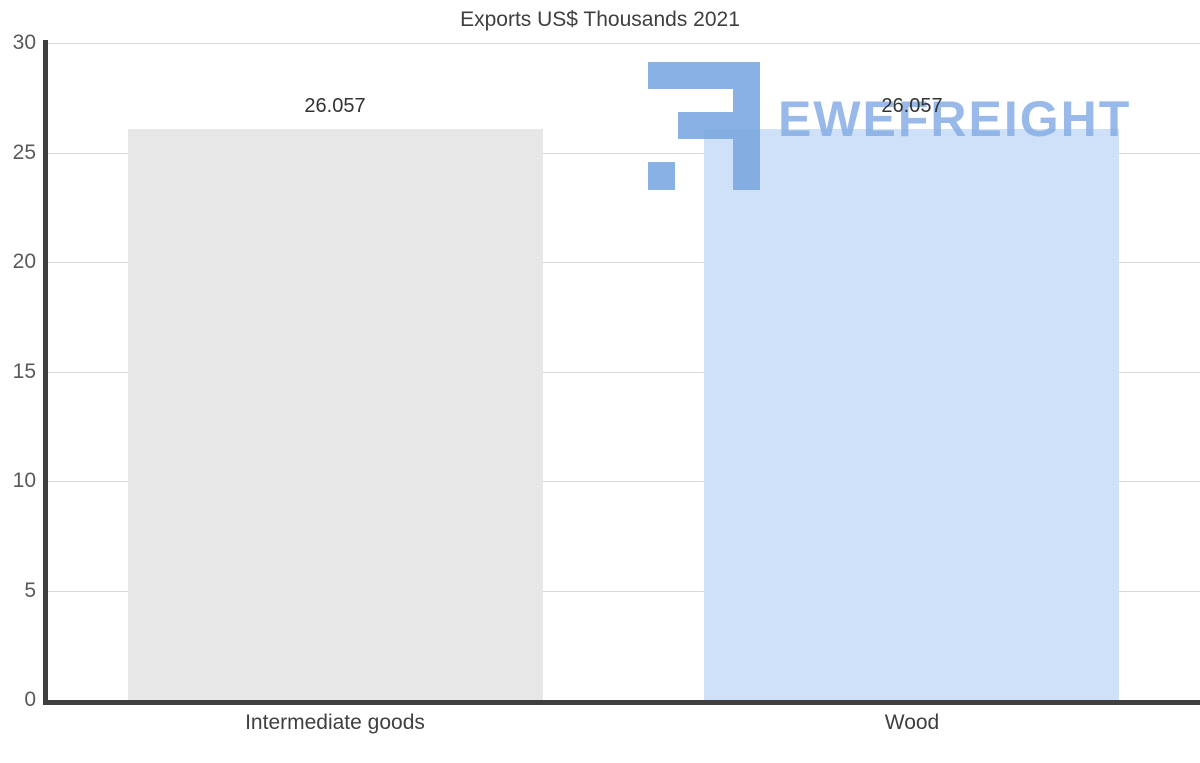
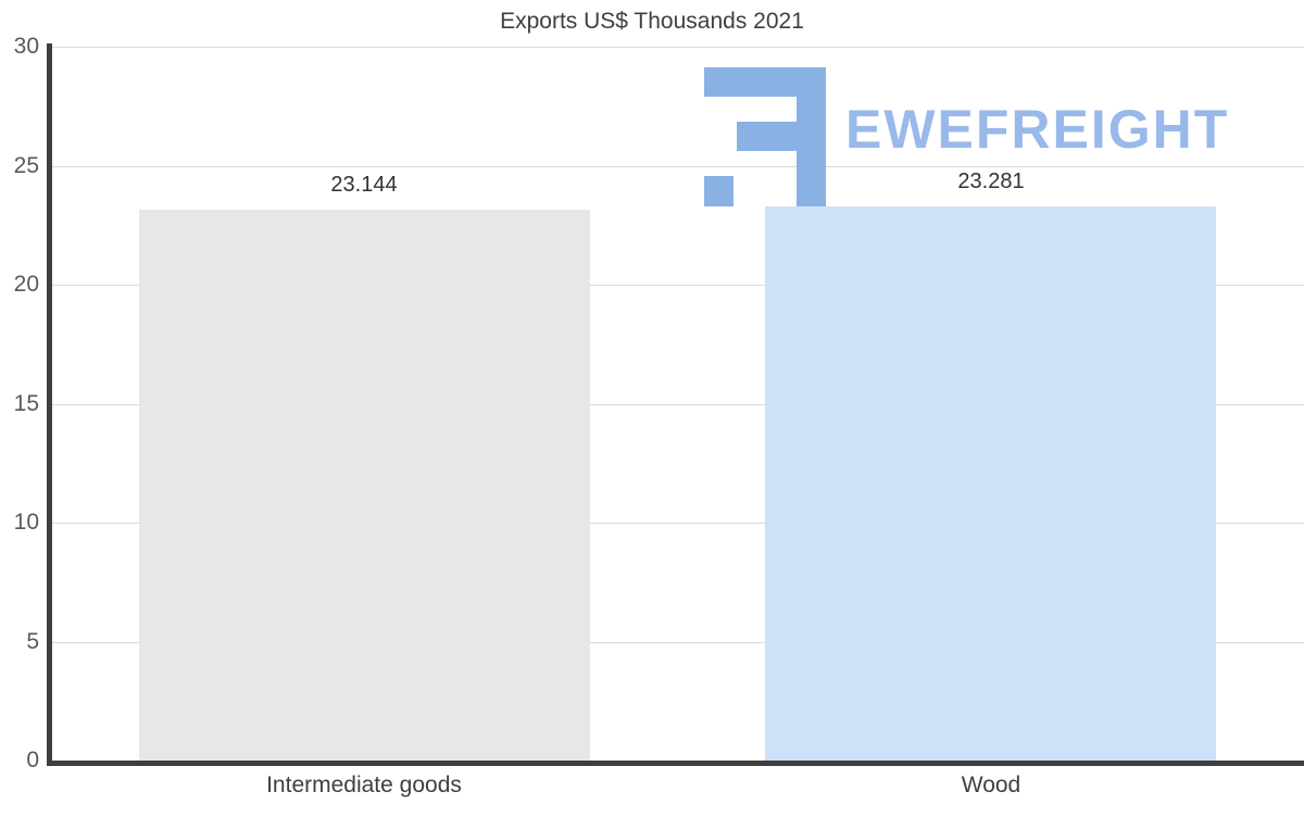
Intermediate goods: 26.057 -> 23.144
Wood: 26.057 -> 23.281
